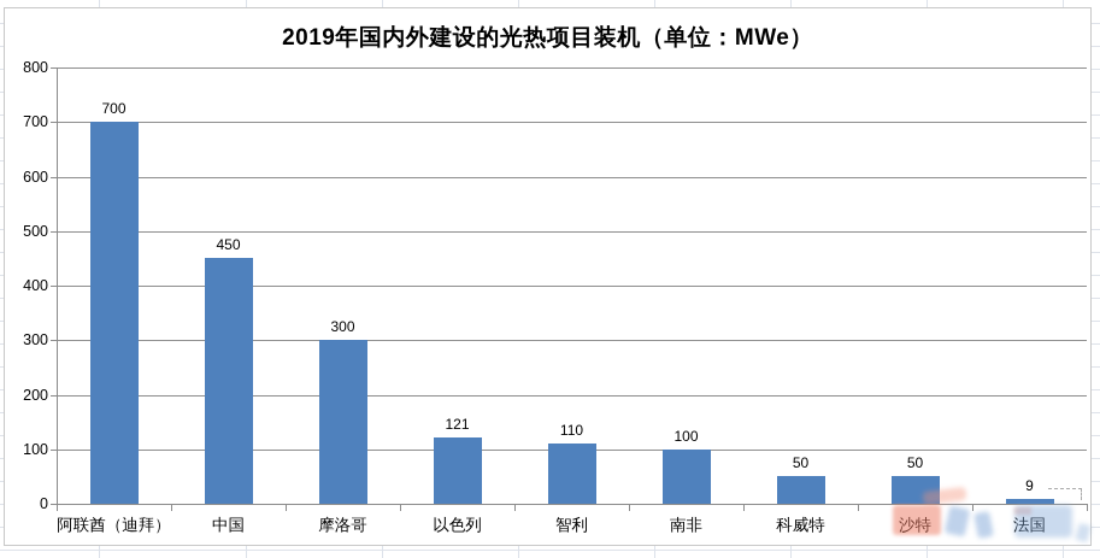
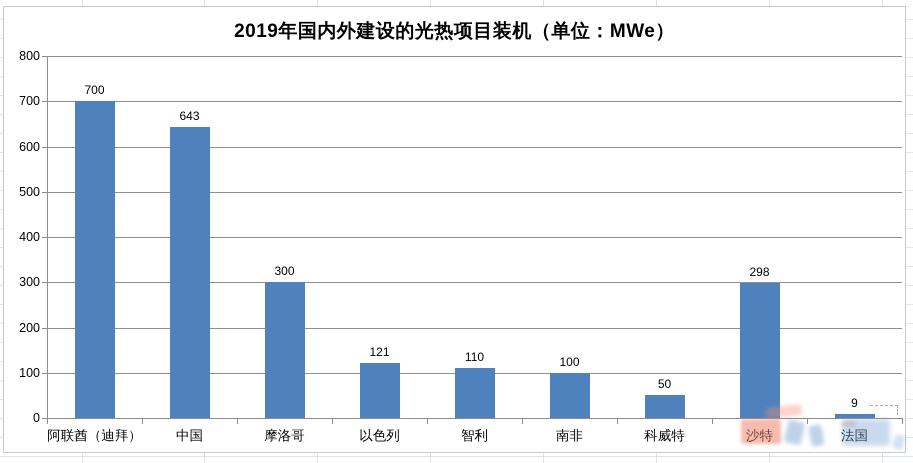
中国: 450 -> 643
沙特: 50 -> 298
